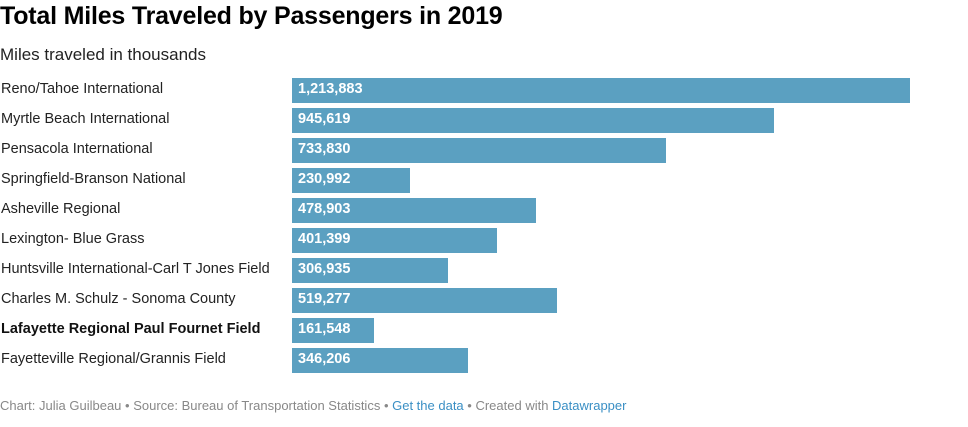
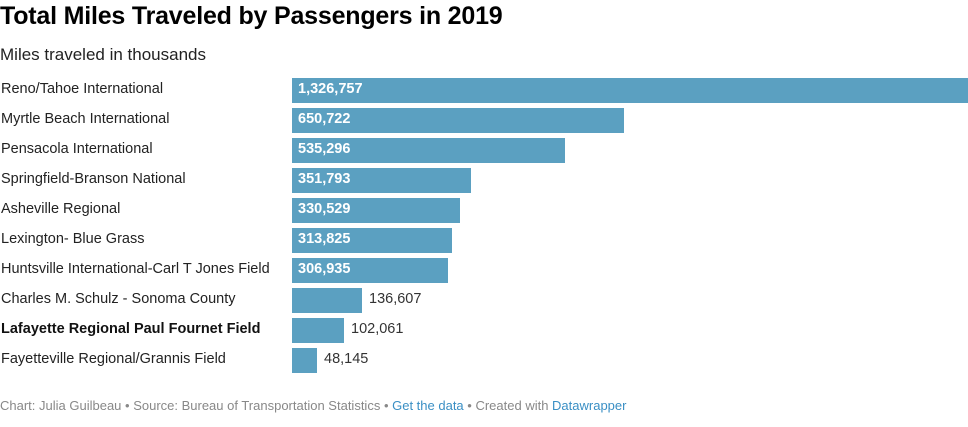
Reno/Tahoe International: 1,213,883 -> 1,326,757
Myrtle Beach International: 945,619 -> 650,722
Pensacola International: 733,830 -> 535,296
Springfield-Branson National: 230,992 -> 351,793
Asheville Regional: 478,903 -> 330,529
Lexington- Blue Grass: 401,399 -> 313,825
Charles M. Schulz - Sonoma County: 519,277 -> 136,607
Lafayette Regional Paul Fournet Field: 161,548 -> 102,061
Fayetteville Regional/Grannis Field: 346,206 -> 48,145
